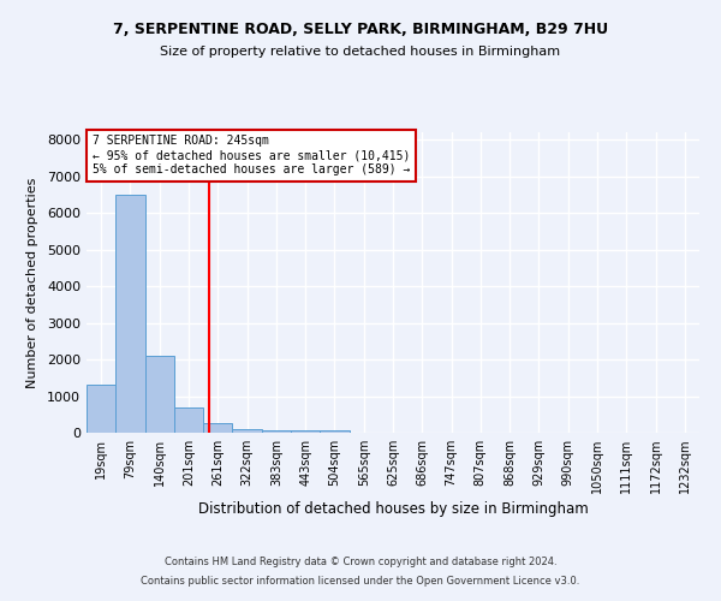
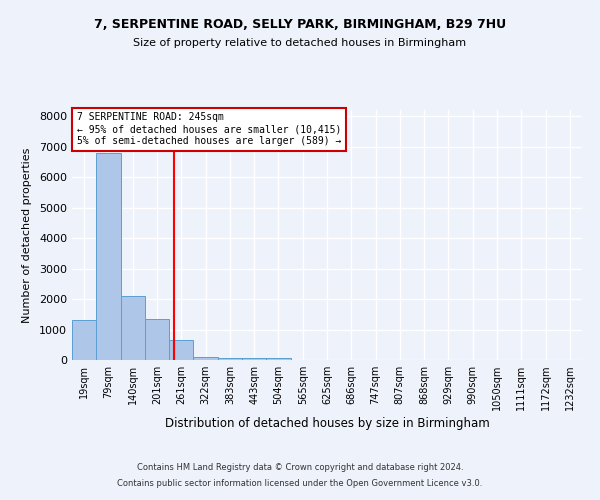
79sqm: 6500 -> 6800
201sqm: 680 -> 1350
261sqm: 270 -> 650
